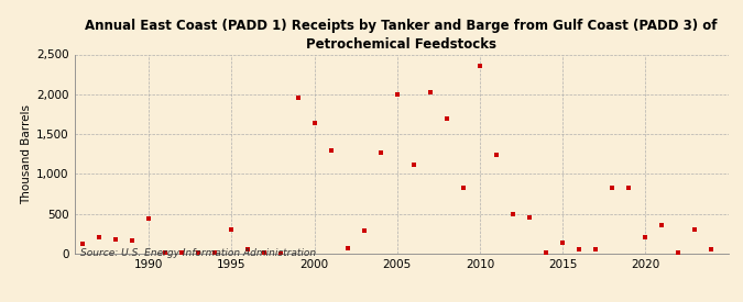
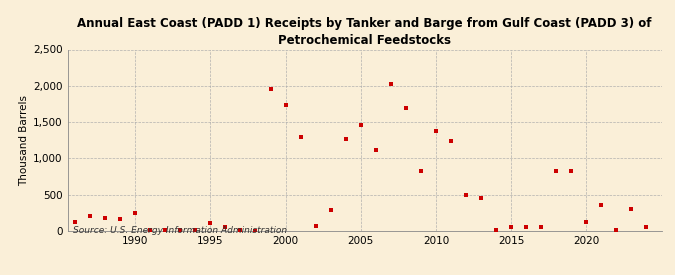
1990: 440 -> 250
1995: 300 -> 110
2000: 1,640 -> 1,730
2005: 2,000 -> 1,460
2010: 2,360 -> 1,380
2015: 140 -> 60
2020: 200 -> 120
